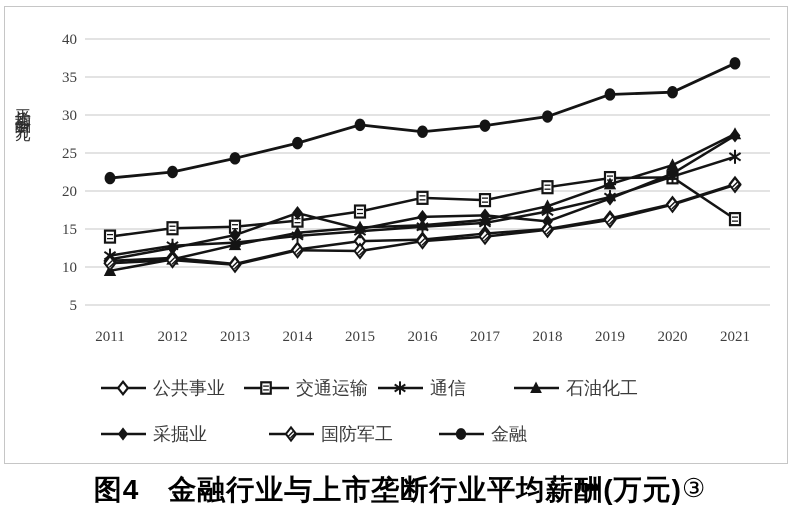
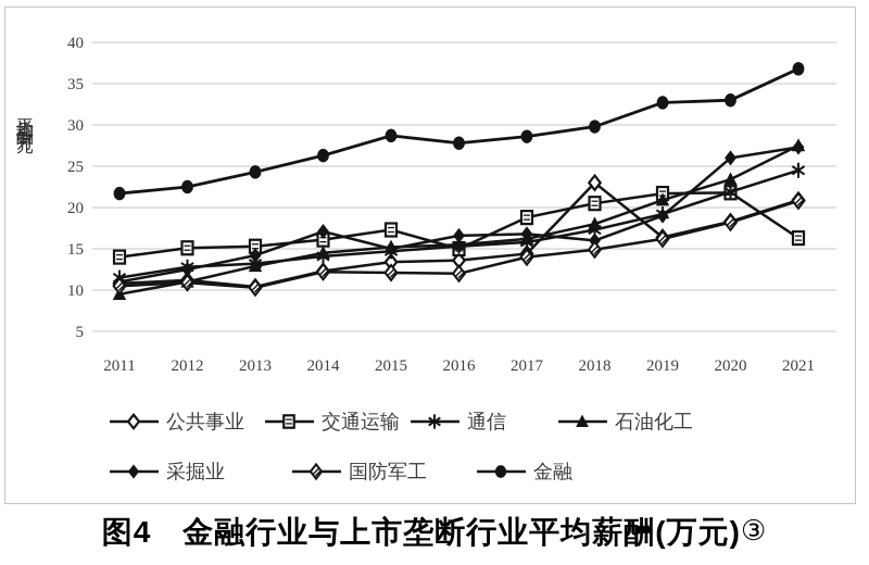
交通运输/2016: 19 -> 15
国防军工/2016: 13 -> 12
公共事业/2018: 15 -> 23
采掘业/2020: 22 -> 26
